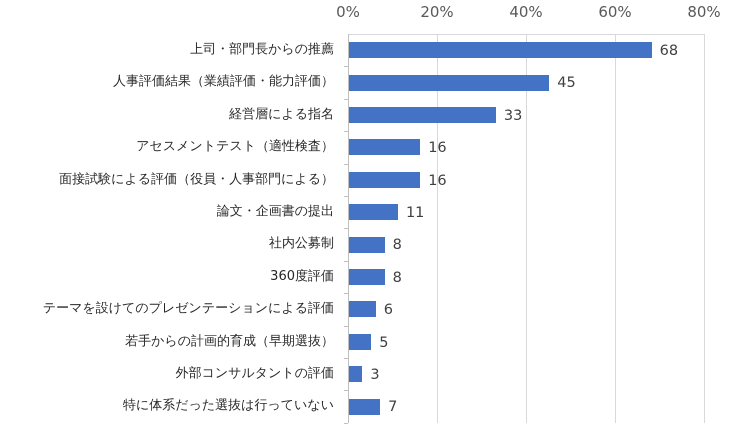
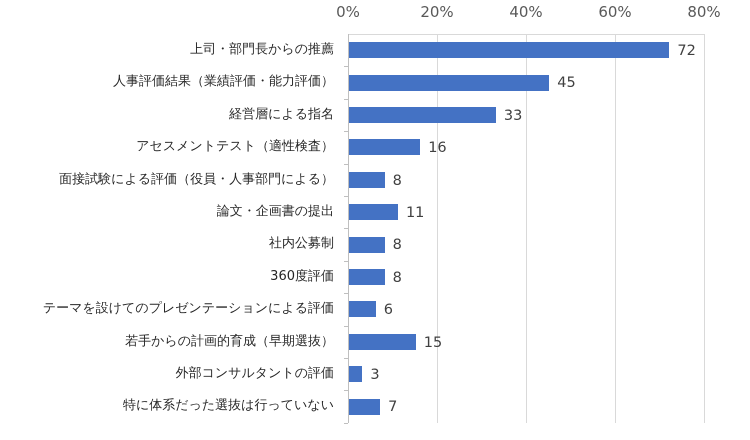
上司・部門長からの推薦: 68 -> 72
面接試験による評価（役員・人事部門による）: 16 -> 8
若手からの計画的育成（早期選抜）: 5 -> 15
